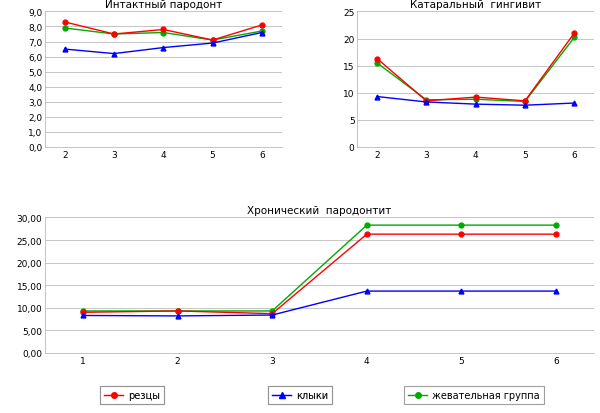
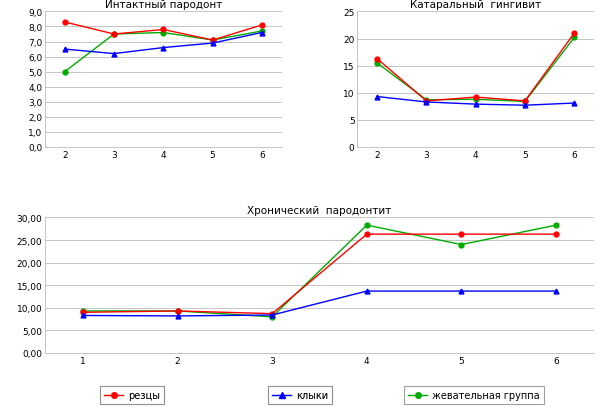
Интактный пародонт/жевательная группа/2: 7,9 -> 5,0
Хронический пародонтит/жевательная группа/3: 9,3 -> 8,0
Хронический пародонтит/жевательная группа/5: 28,3 -> 24,0
